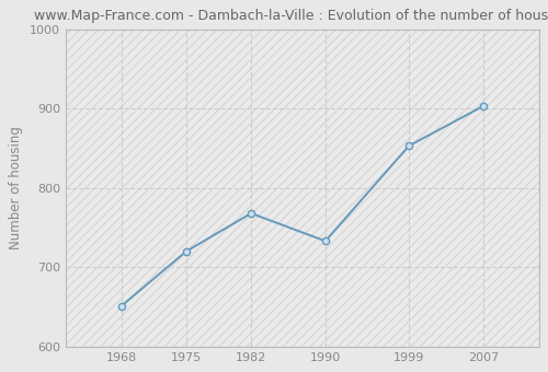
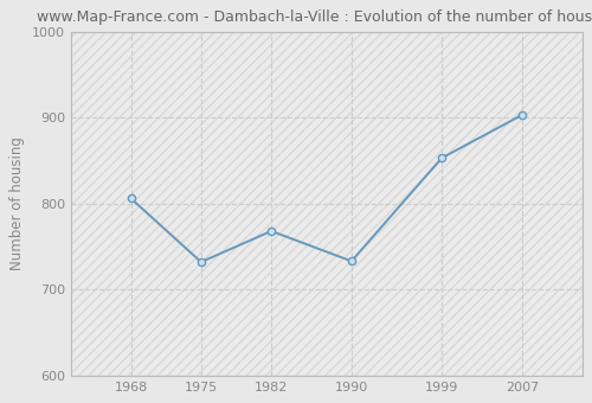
1968: 651 -> 806
1975: 720 -> 732
